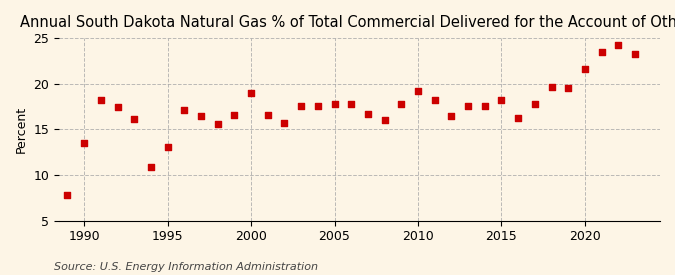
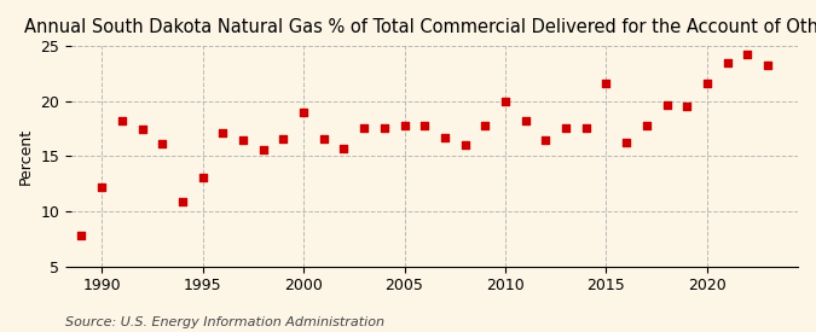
1990: 13.5 -> 12.2
2010: 19.2 -> 20.0
2015: 18.2 -> 21.6
